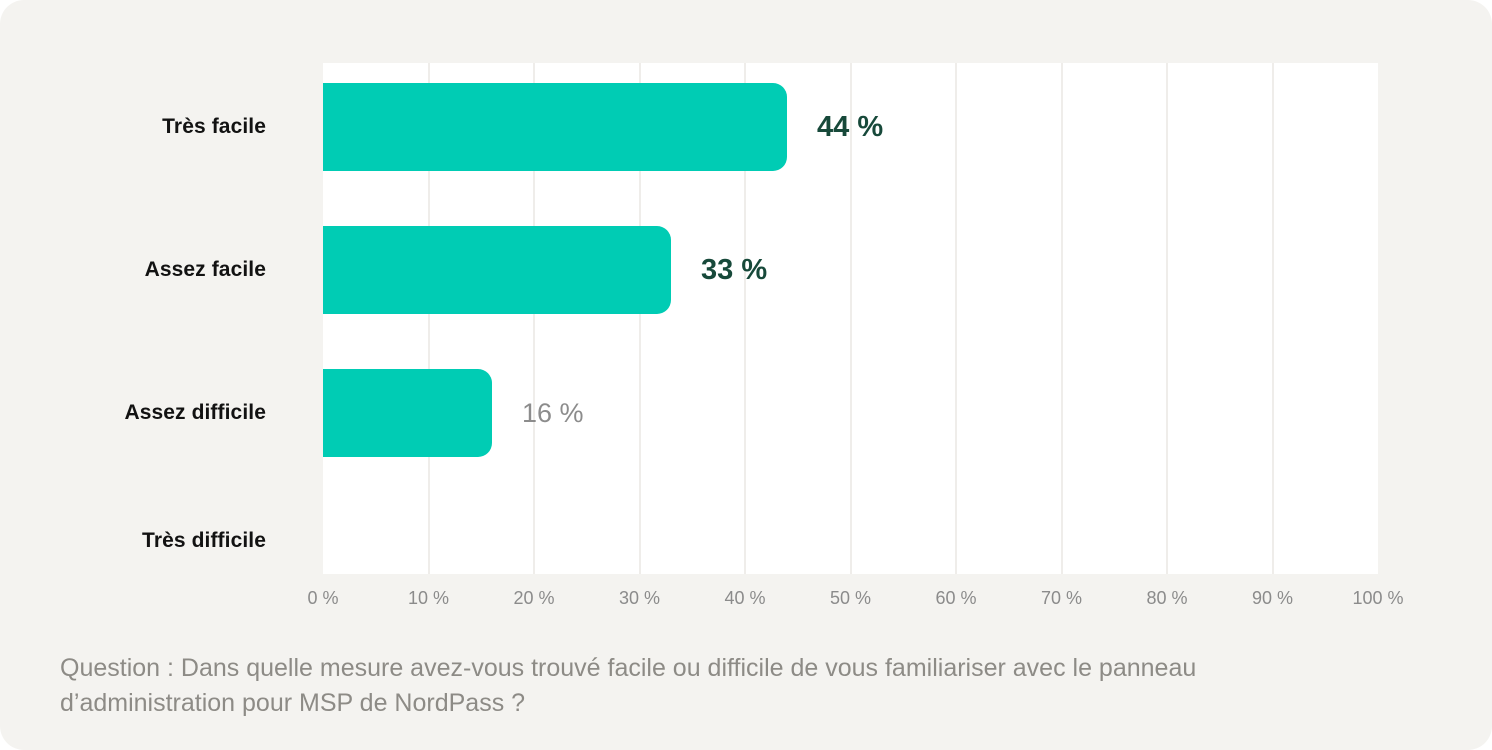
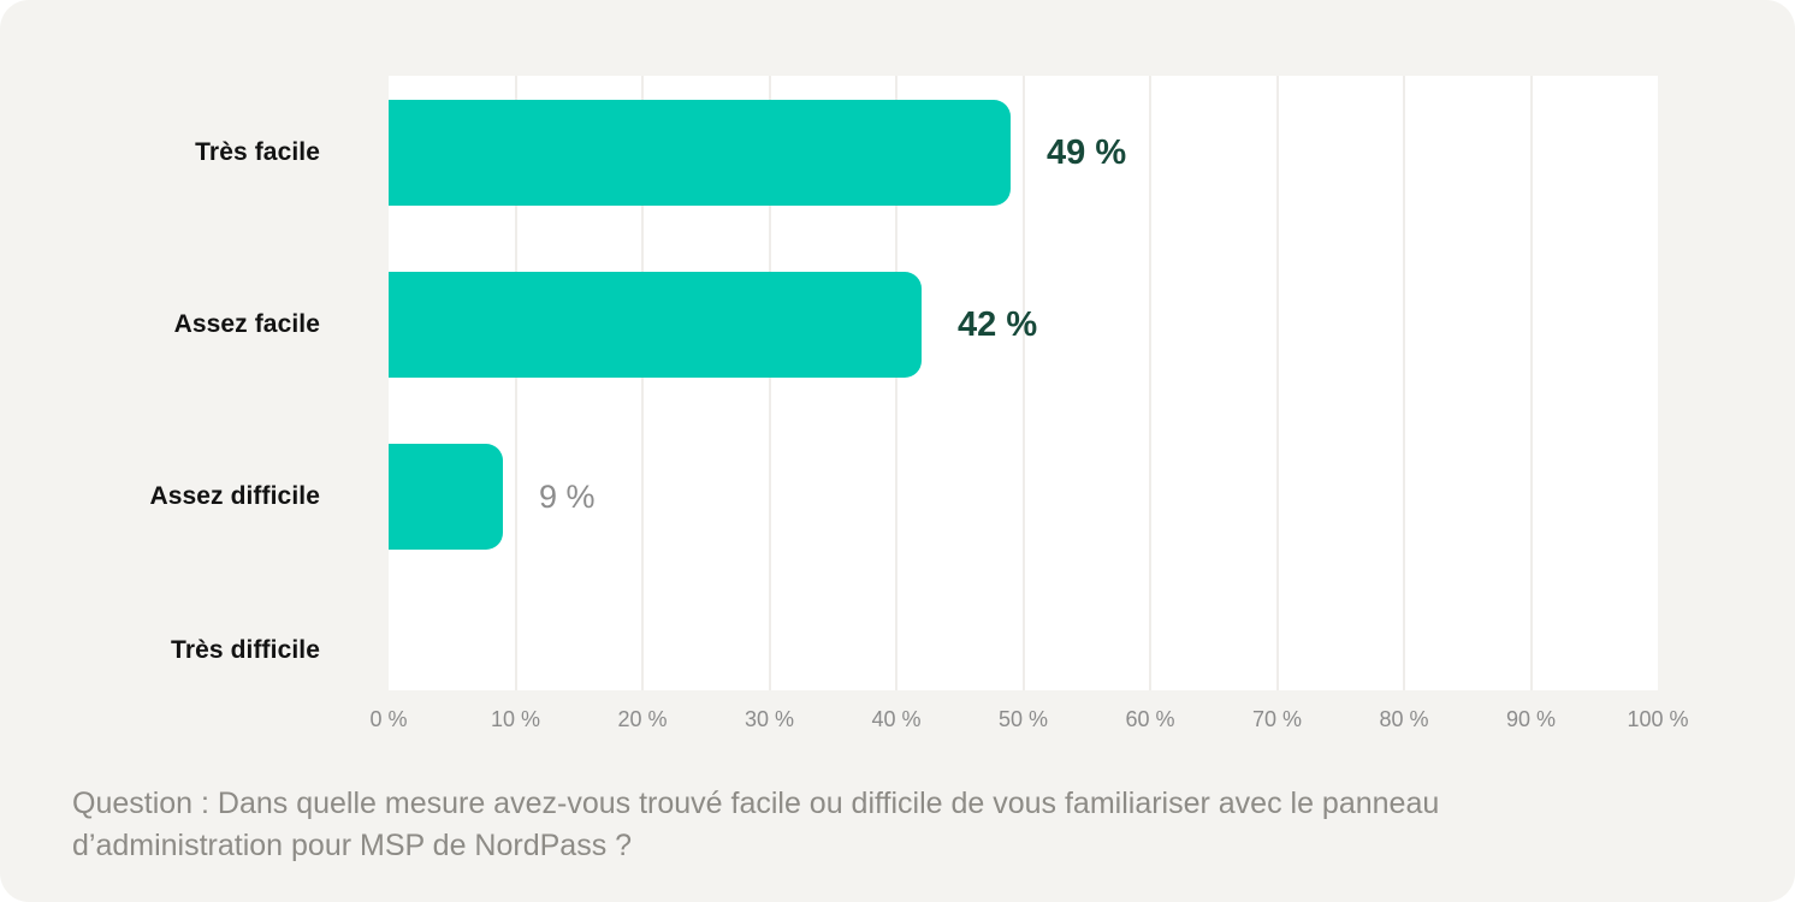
Très facile: 44 -> 49
Assez facile: 33 -> 42
Assez difficile: 16 -> 9
